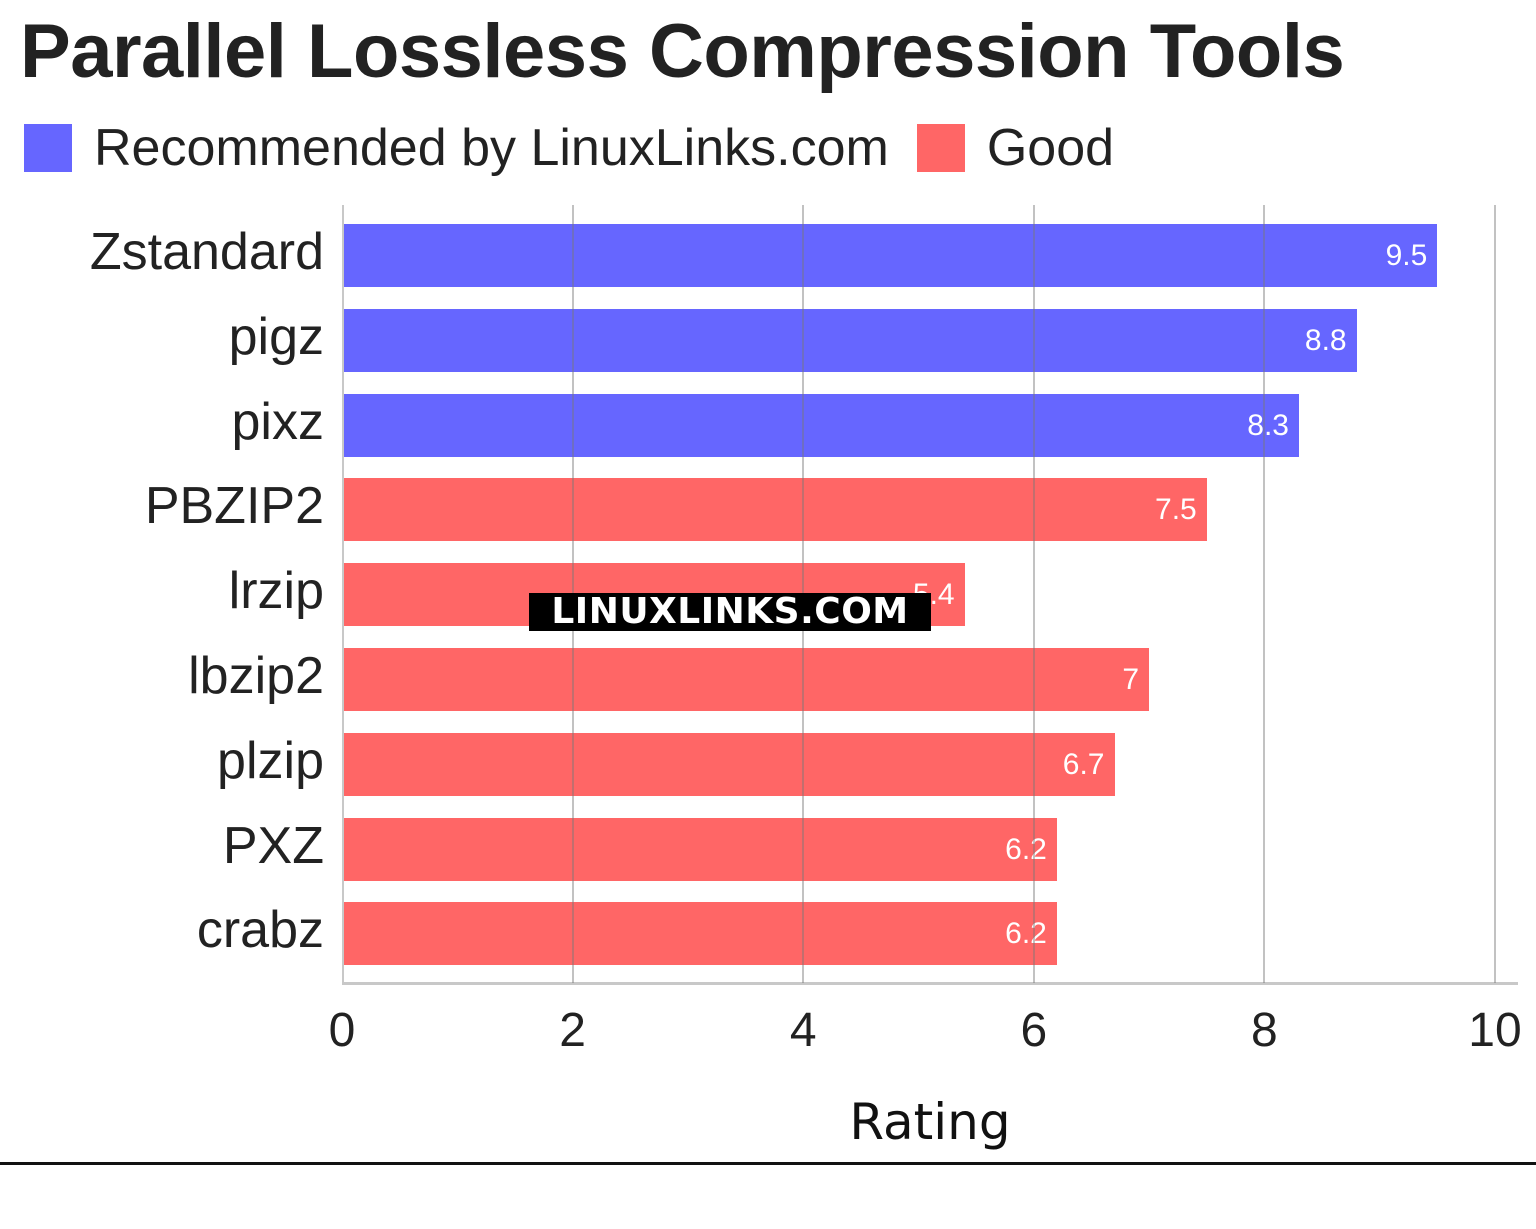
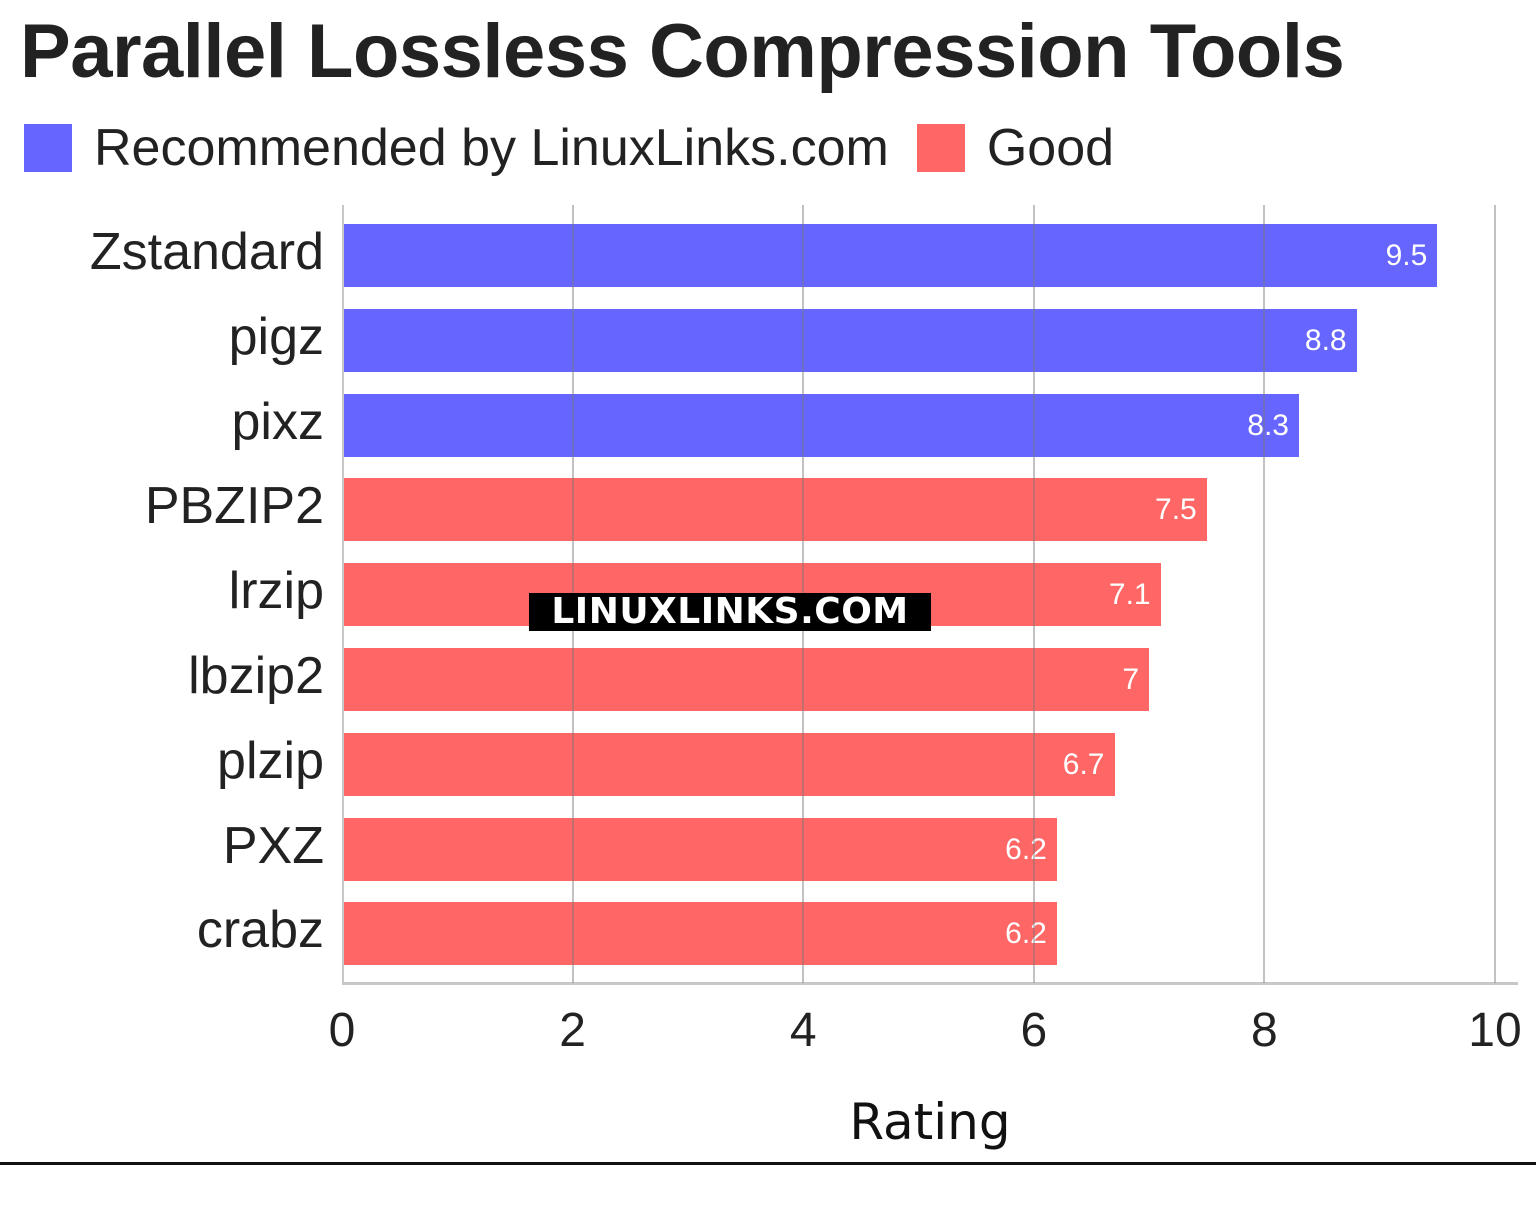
lrzip: 5.4 -> 7.1
